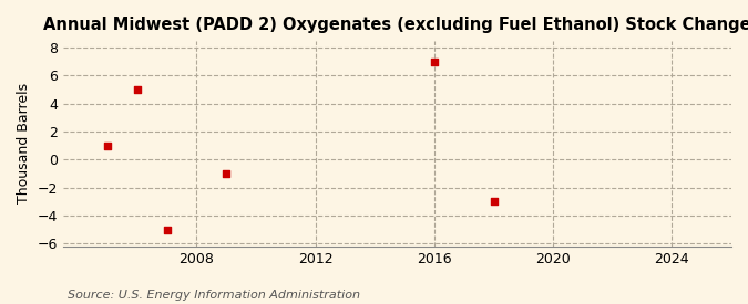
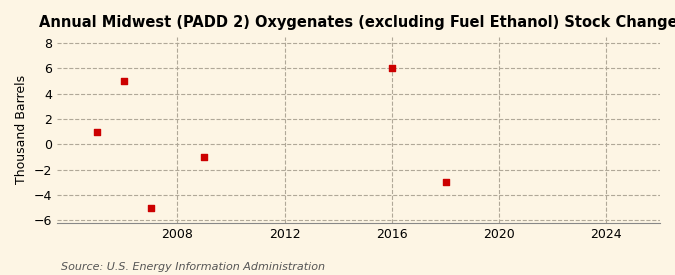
2016: 7 -> 6
